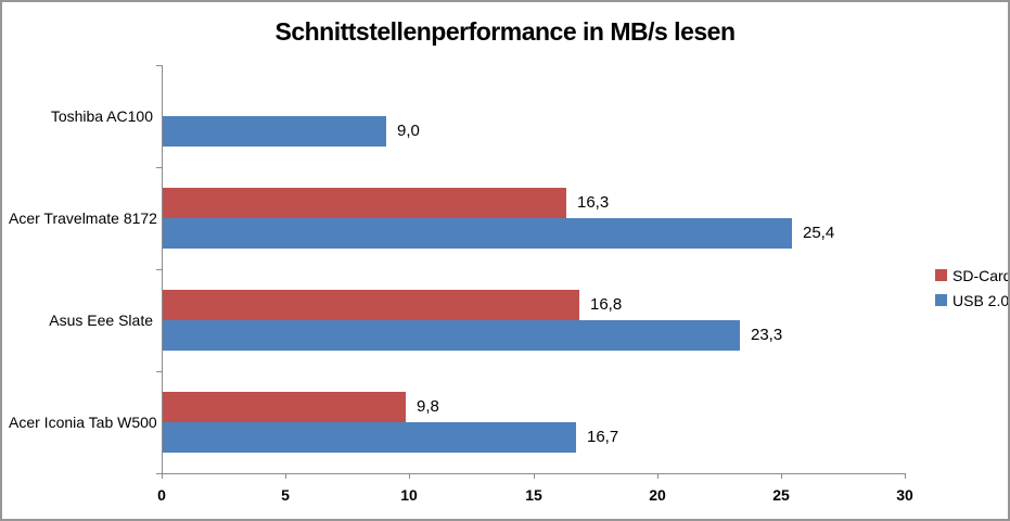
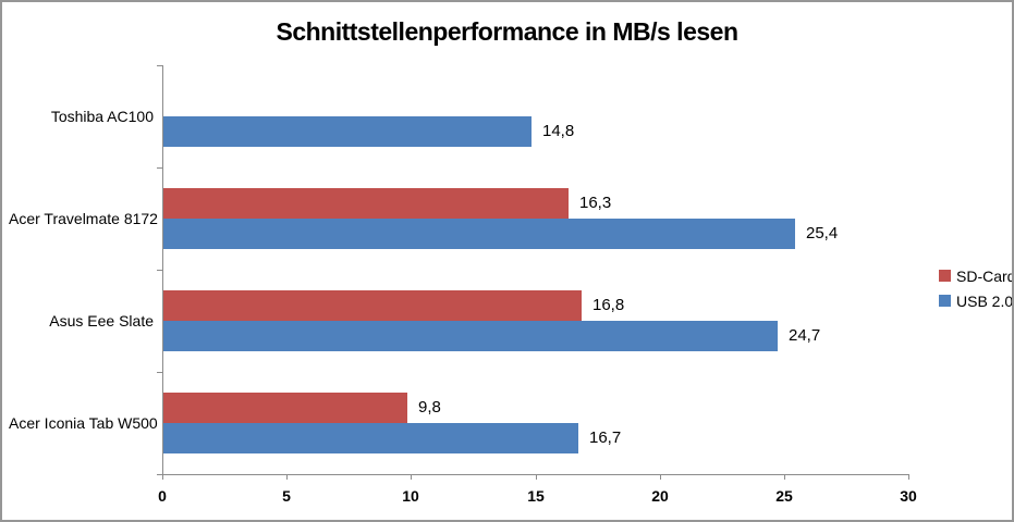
USB 2.0/Toshiba AC100: 9,0 -> 14,8
USB 2.0/Asus Eee Slate: 23,3 -> 24,7
